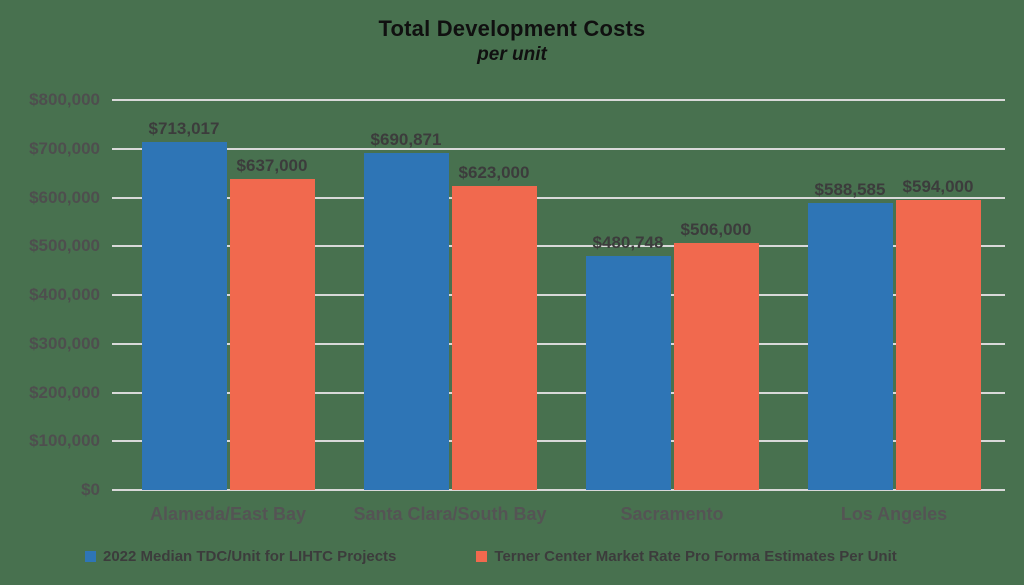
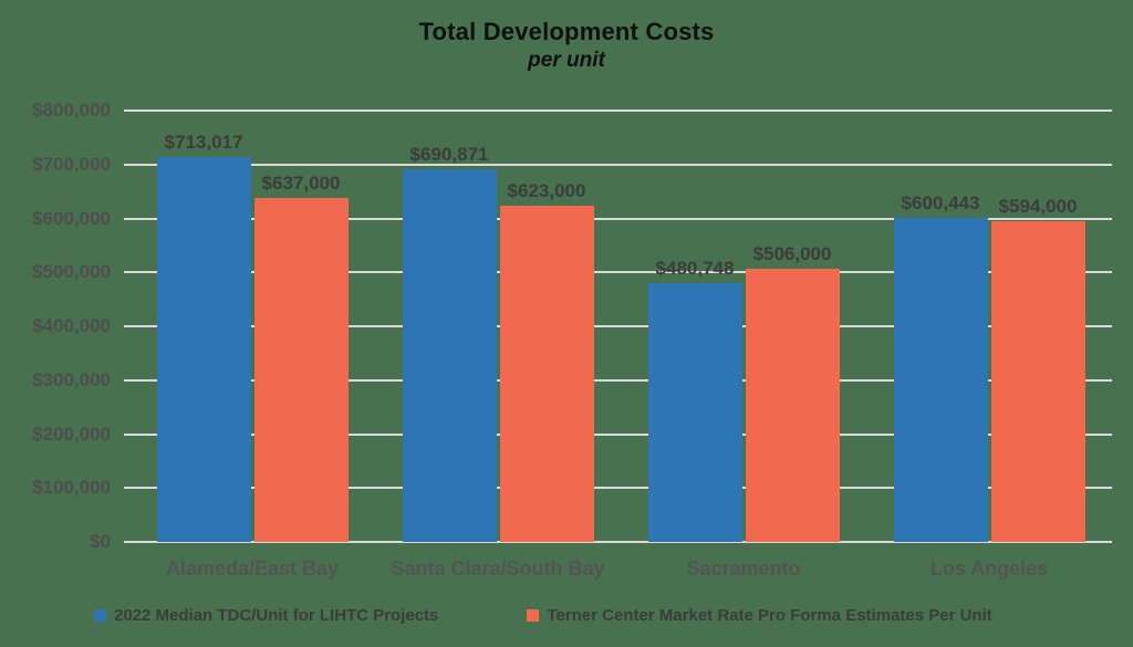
2022 Median TDC/Unit for LIHTC Projects/Los Angeles: $588,585 -> $600,443
